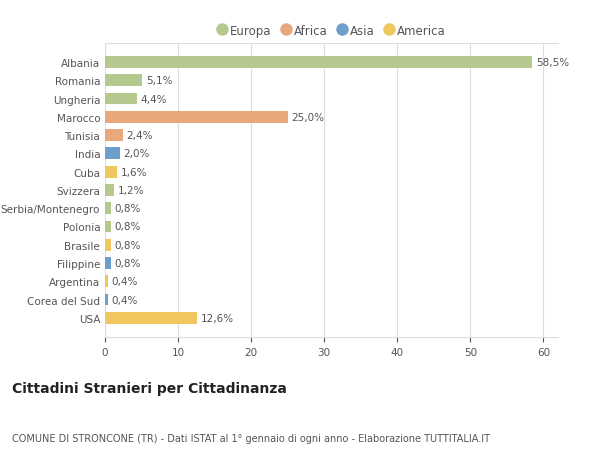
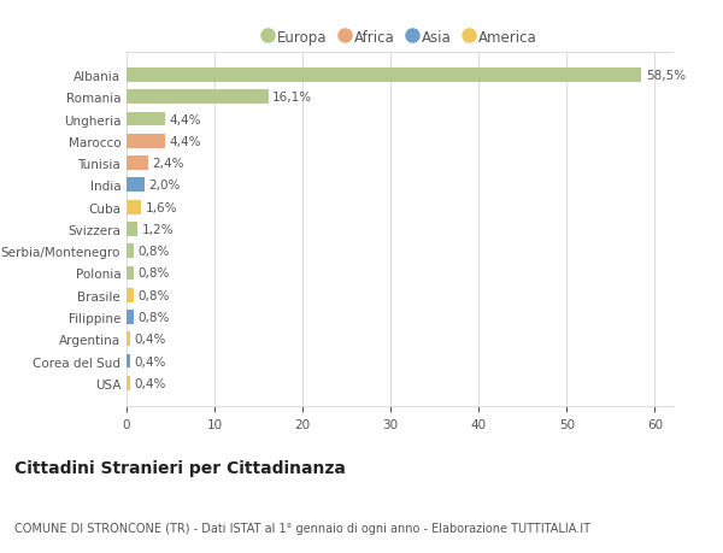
Romania: 5,1% -> 16,1%
Marocco: 25,0% -> 4,4%
USA: 12,6% -> 0,4%
